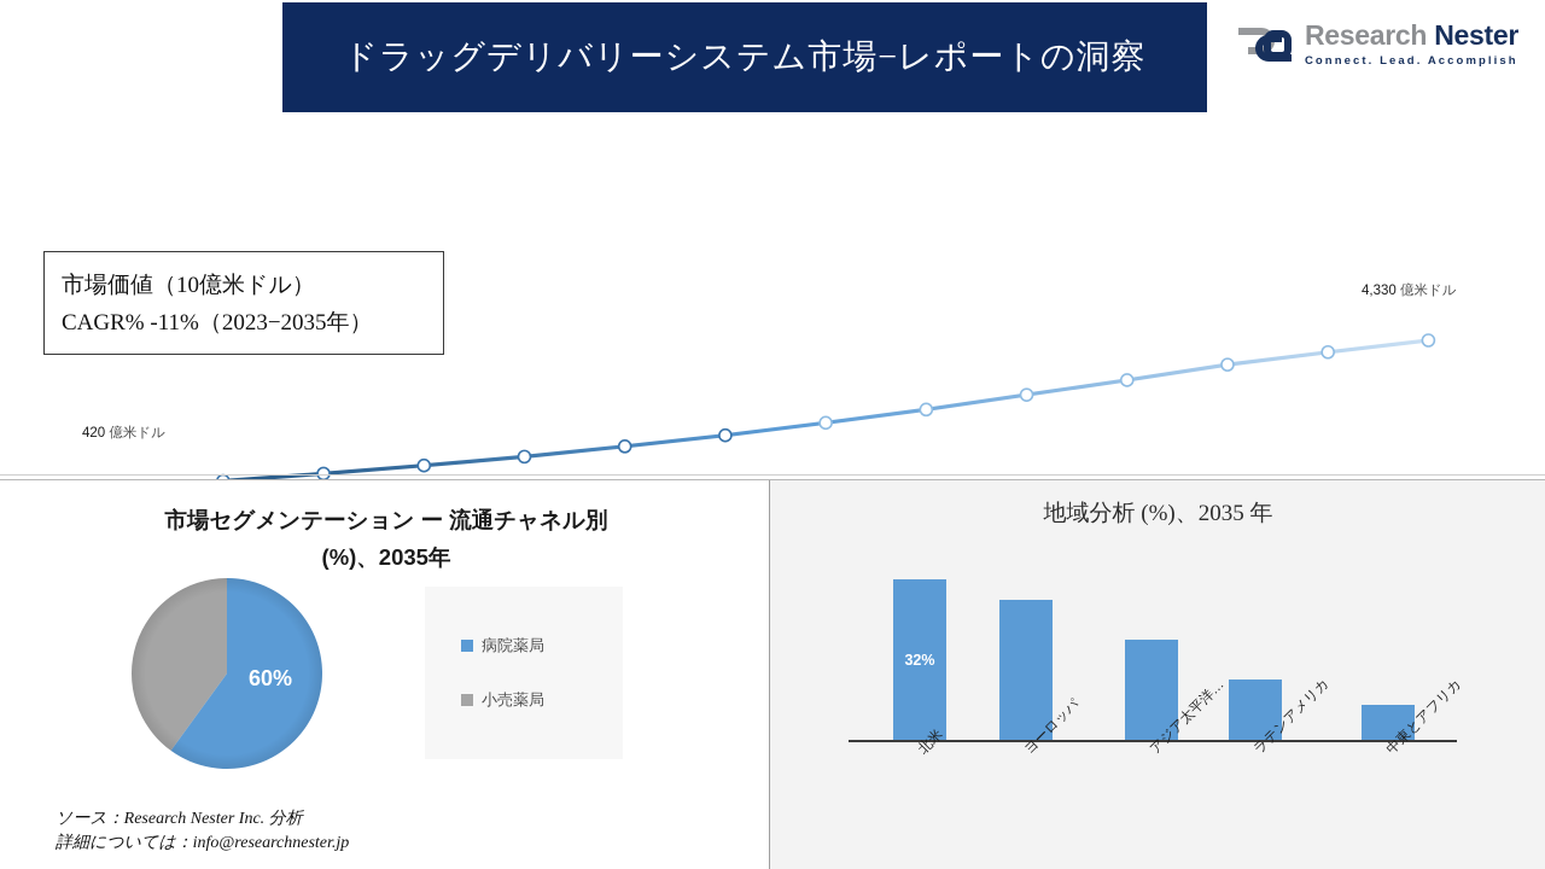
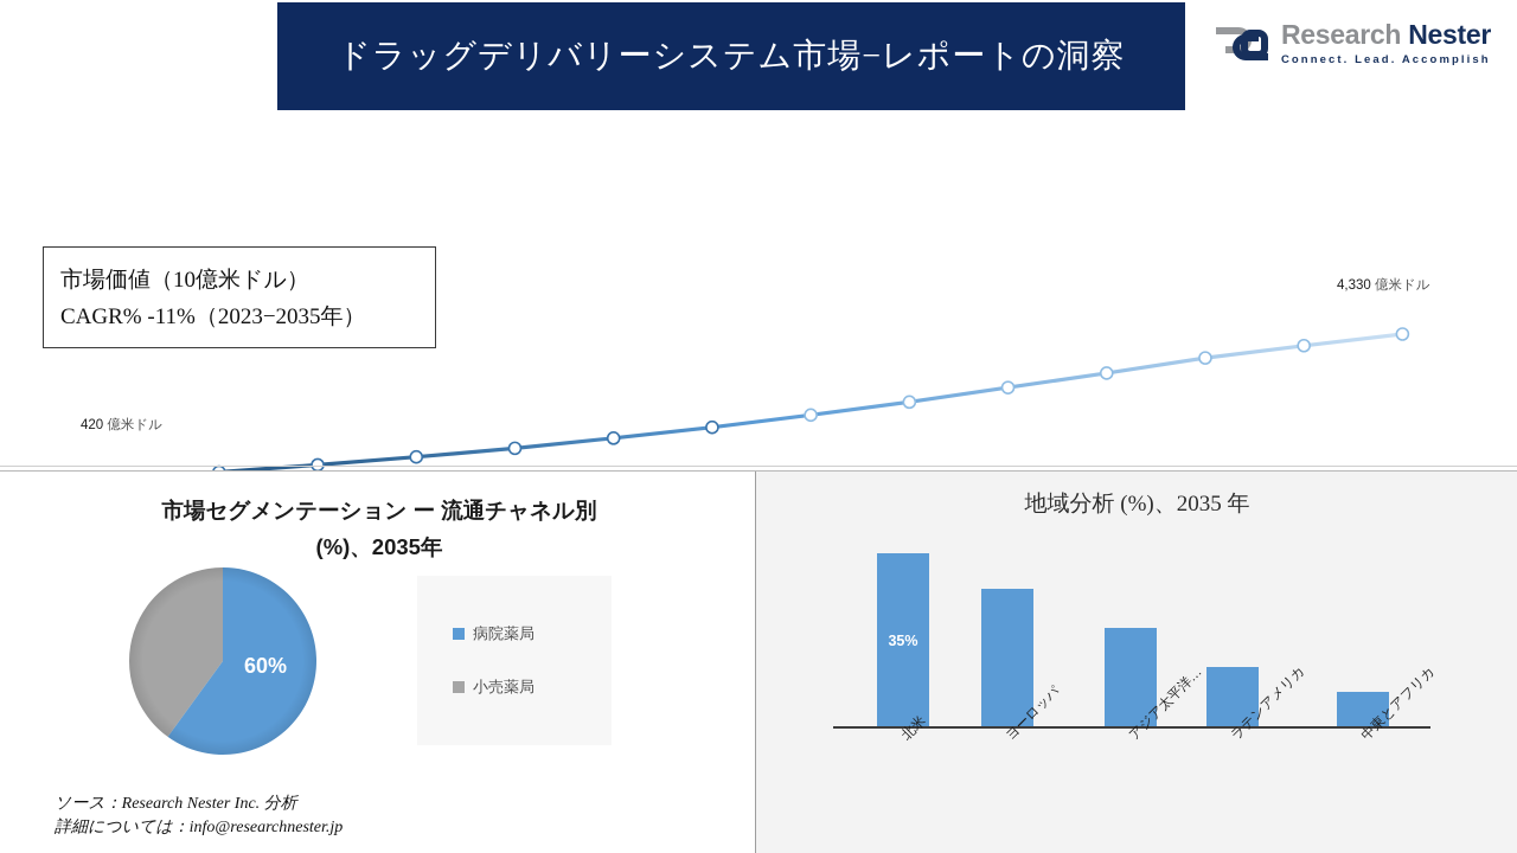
地域分析 (%)、2035 年/北米: 32% -> 35%
